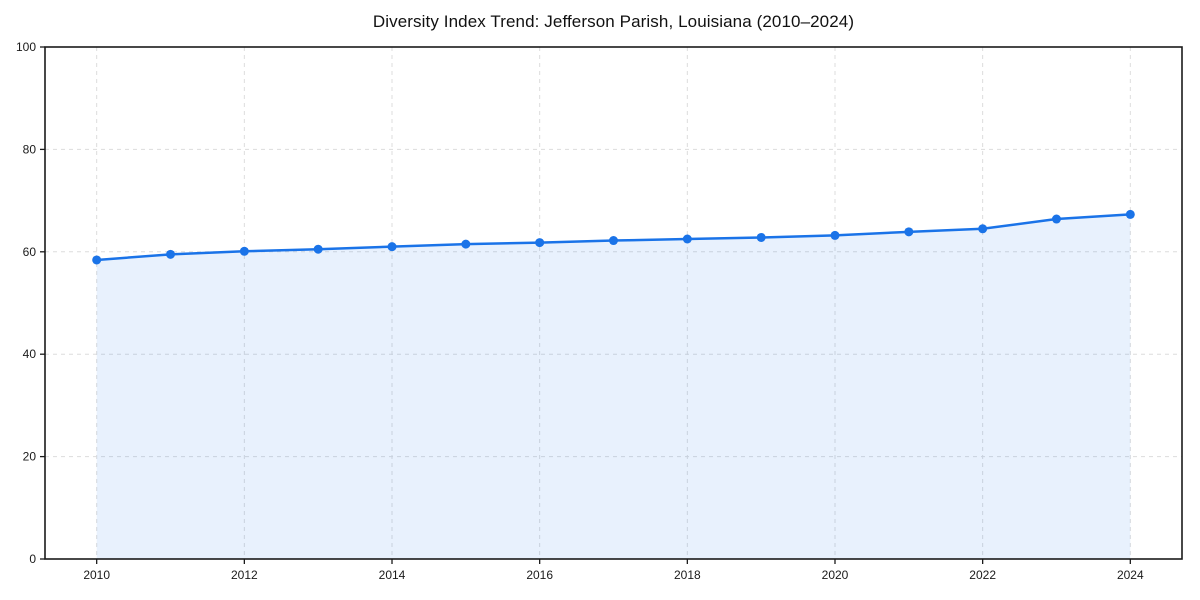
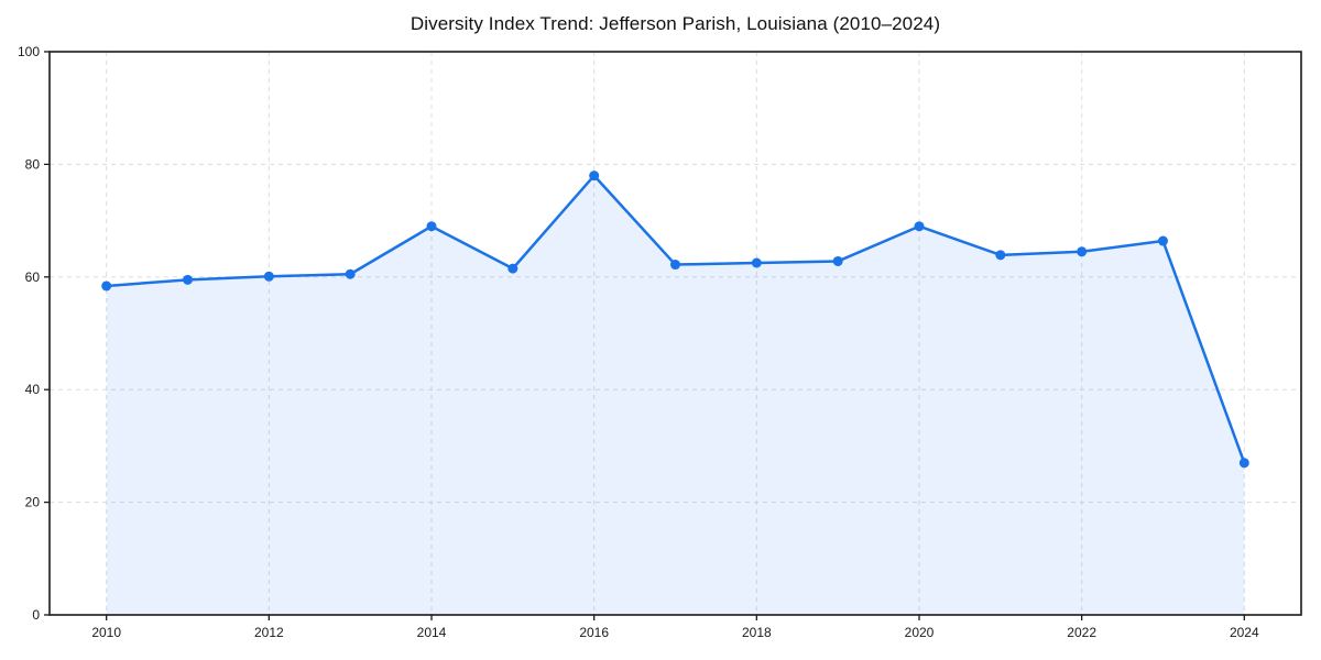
2014: 61 -> 69
2016: 62 -> 78
2020: 63 -> 69
2024: 67 -> 27
